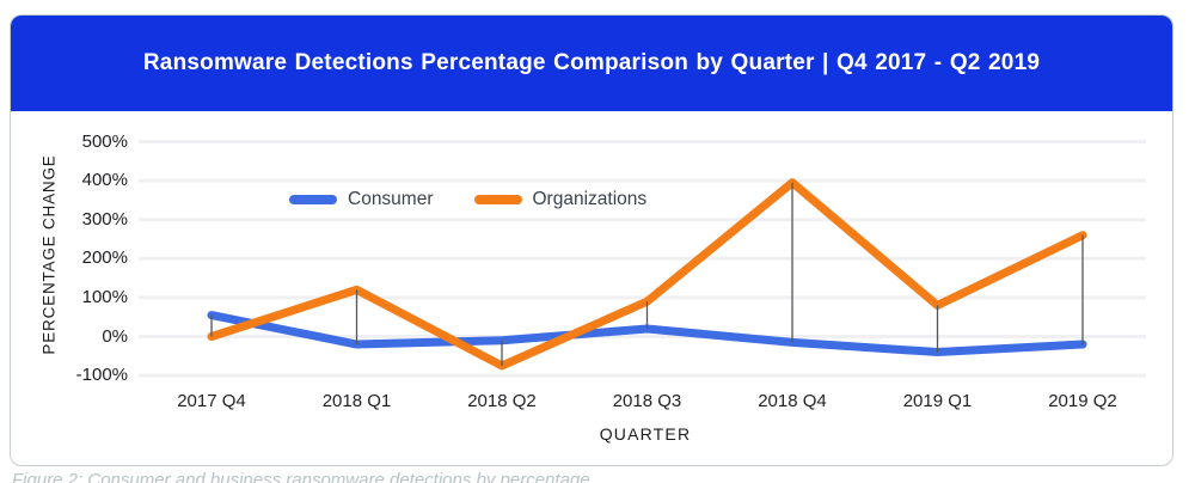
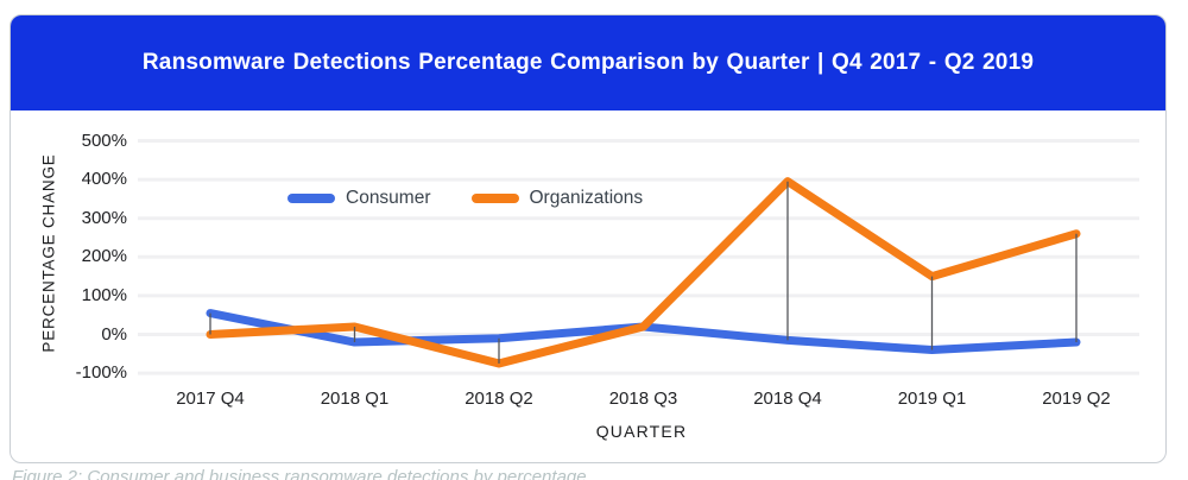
Organizations/2018 Q1: 120% -> 20%
Organizations/2018 Q3: 90% -> 20%
Organizations/2019 Q1: 80% -> 150%
